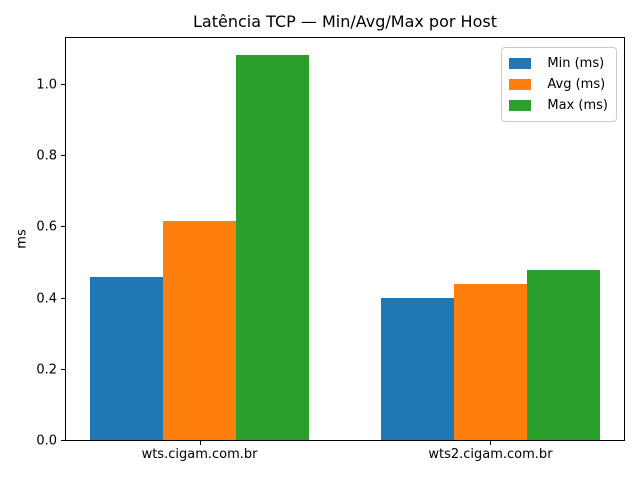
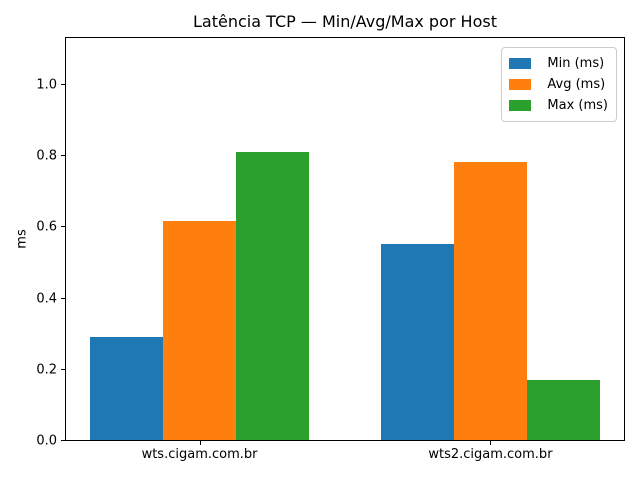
Min (ms)/wts.cigam.com.br: 0.46 -> 0.29
Max (ms)/wts.cigam.com.br: 1.08 -> 0.81
Min (ms)/wts2.cigam.com.br: 0.40 -> 0.55
Avg (ms)/wts2.cigam.com.br: 0.44 -> 0.78
Max (ms)/wts2.cigam.com.br: 0.48 -> 0.17
